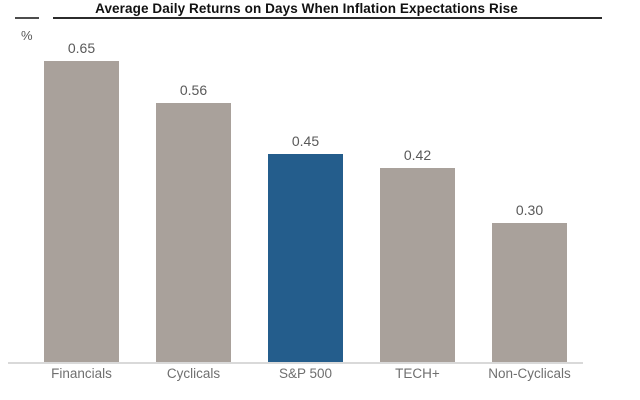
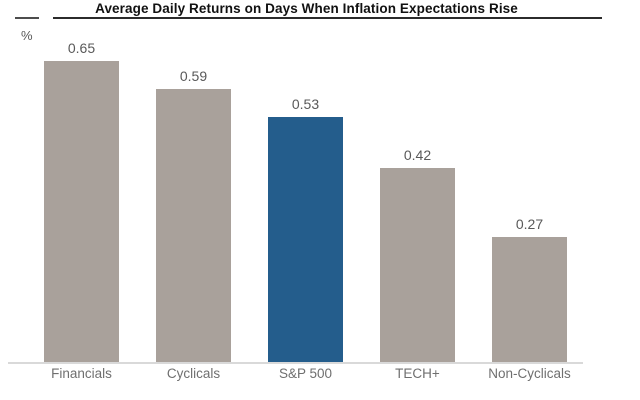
Cyclicals: 0.56 -> 0.59
S&P 500: 0.45 -> 0.53
Non-Cyclicals: 0.30 -> 0.27
